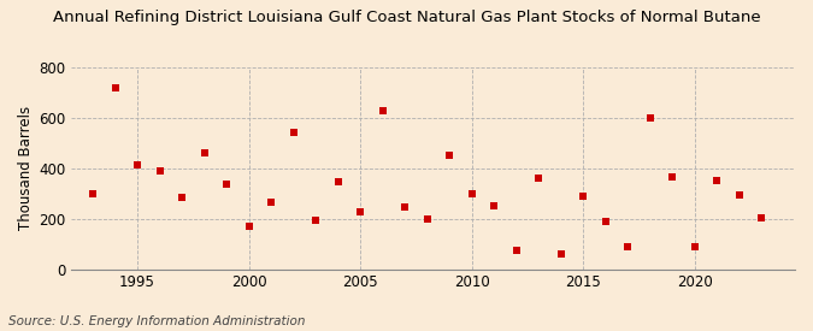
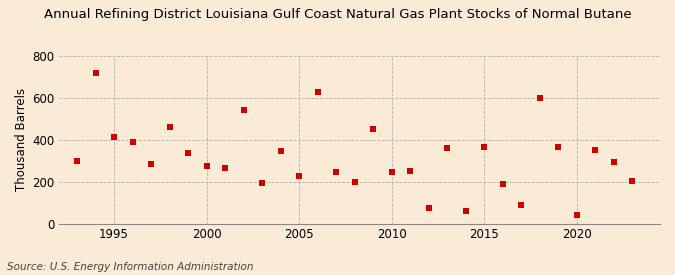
2000: 170 -> 275
2010: 300 -> 245
2015: 290 -> 365
2020: 90 -> 40
